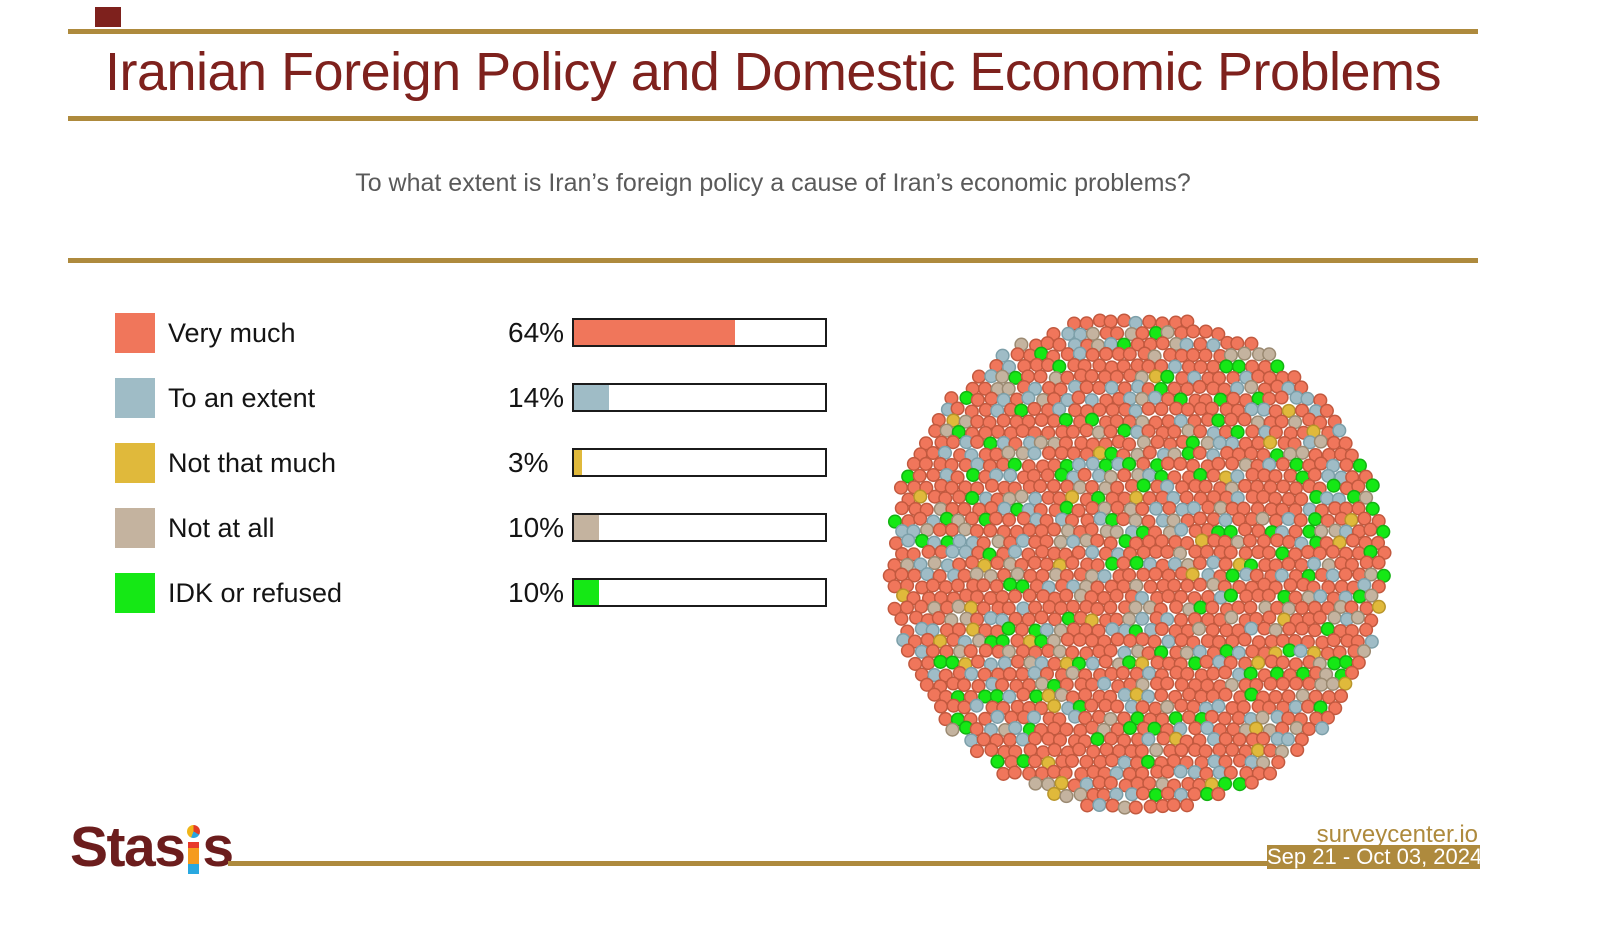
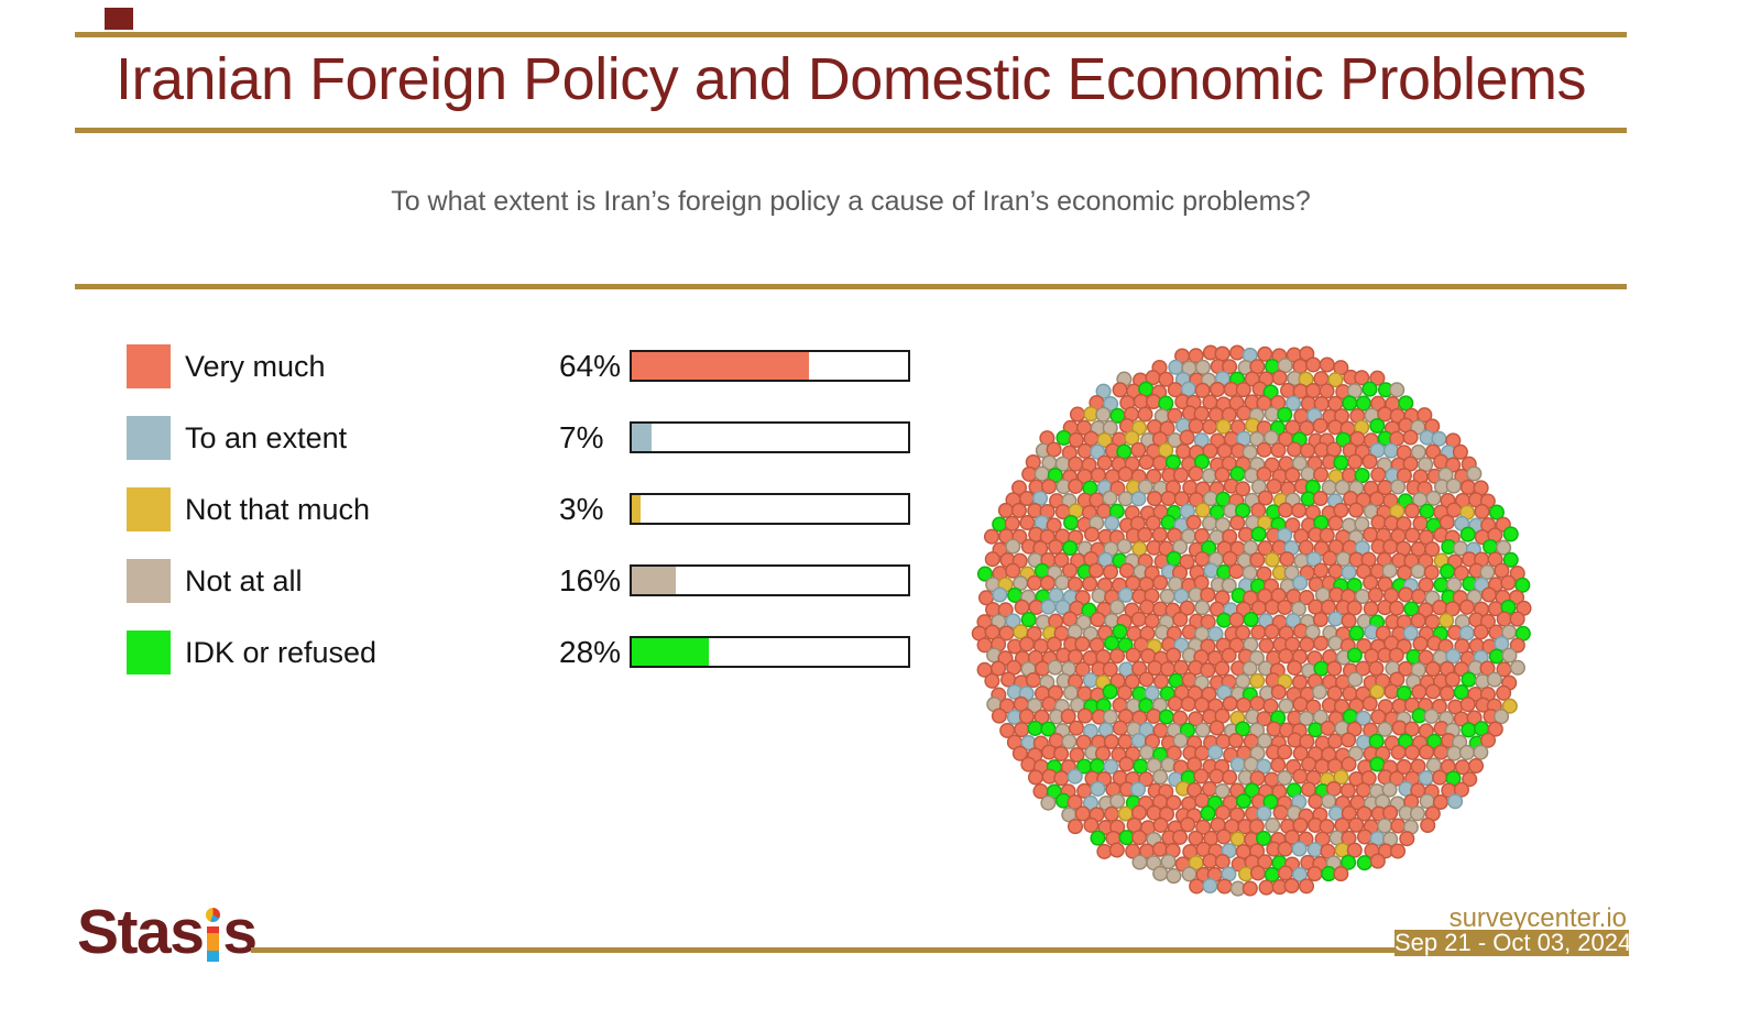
To an extent: 14% -> 7%
Not at all: 10% -> 16%
IDK or refused: 10% -> 28%
